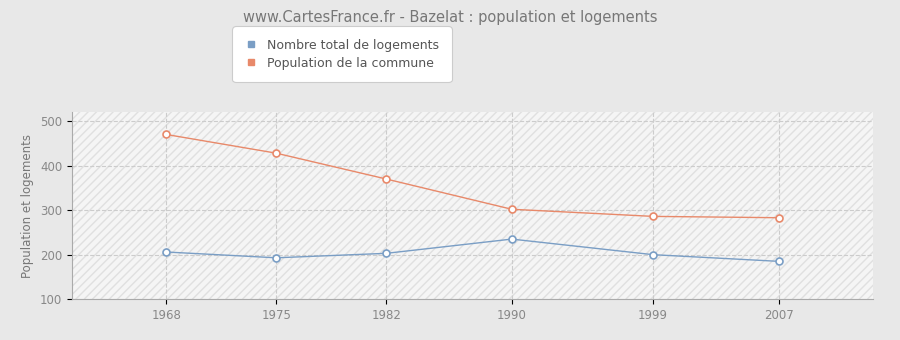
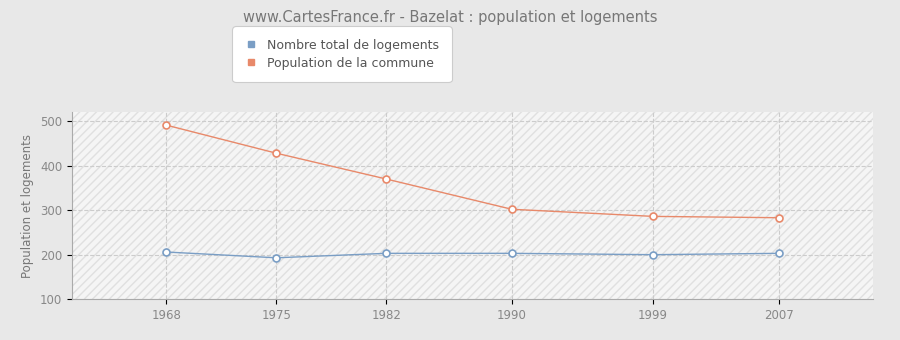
Population de la commune/1968: 470 -> 491
Nombre total de logements/1990: 235 -> 203
Nombre total de logements/2007: 185 -> 203
